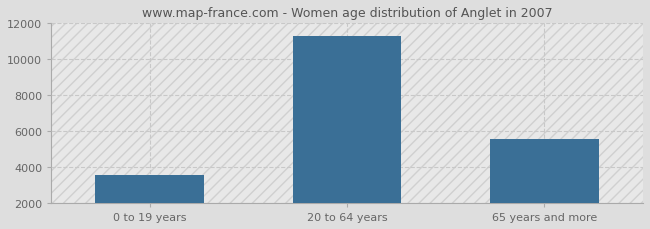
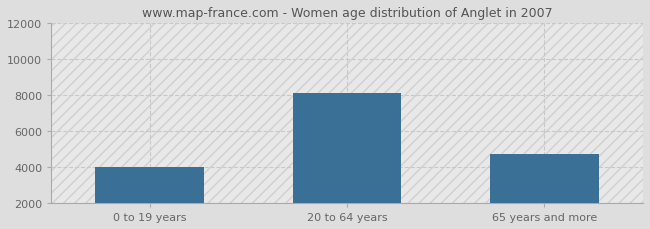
0 to 19 years: 3500 -> 4000
20 to 64 years: 11300 -> 8100
65 years and more: 5600 -> 4700
